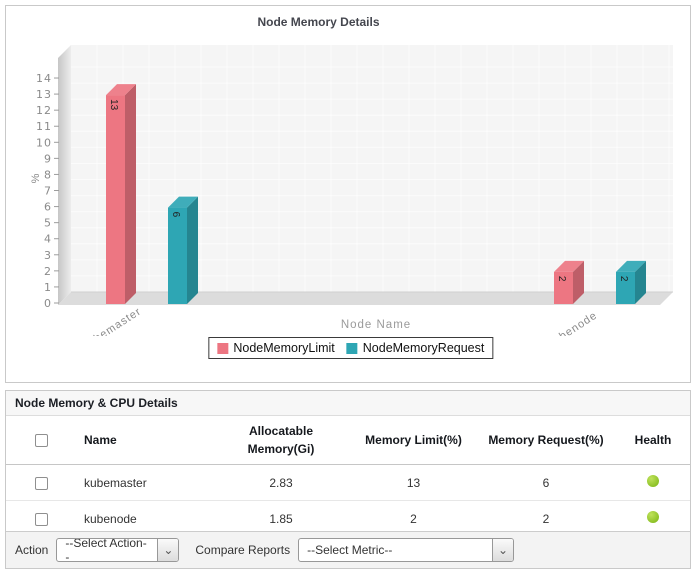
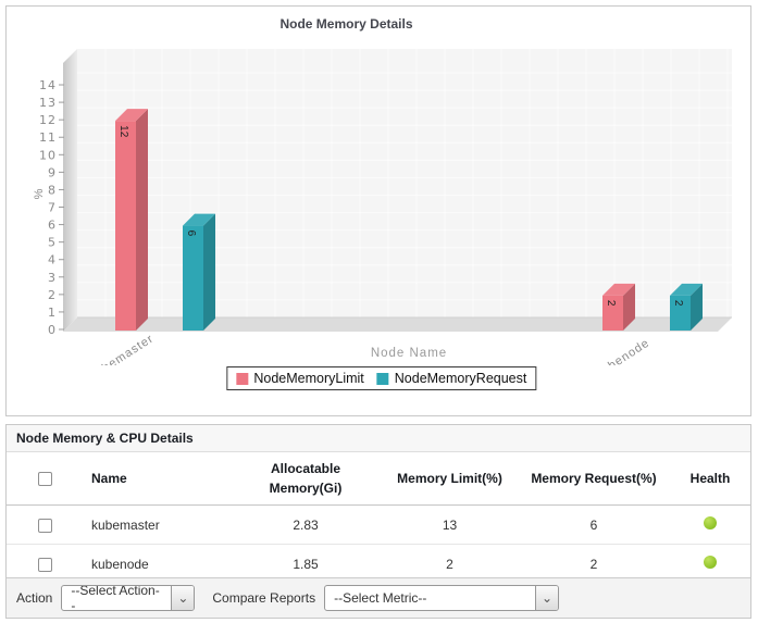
NodeMemoryLimit/kubemaster: 13 -> 12
